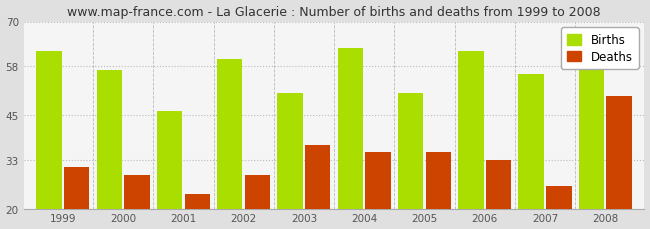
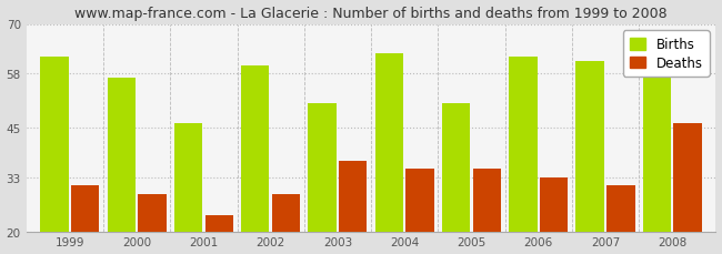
Births/2007: 56 -> 61
Deaths/2007: 26 -> 31
Deaths/2008: 50 -> 46
